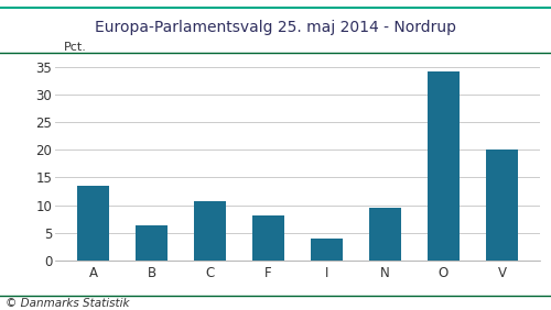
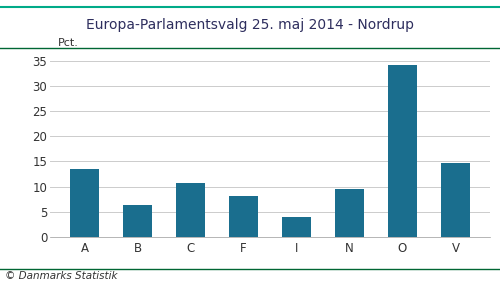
V: 20.0 -> 14.7
